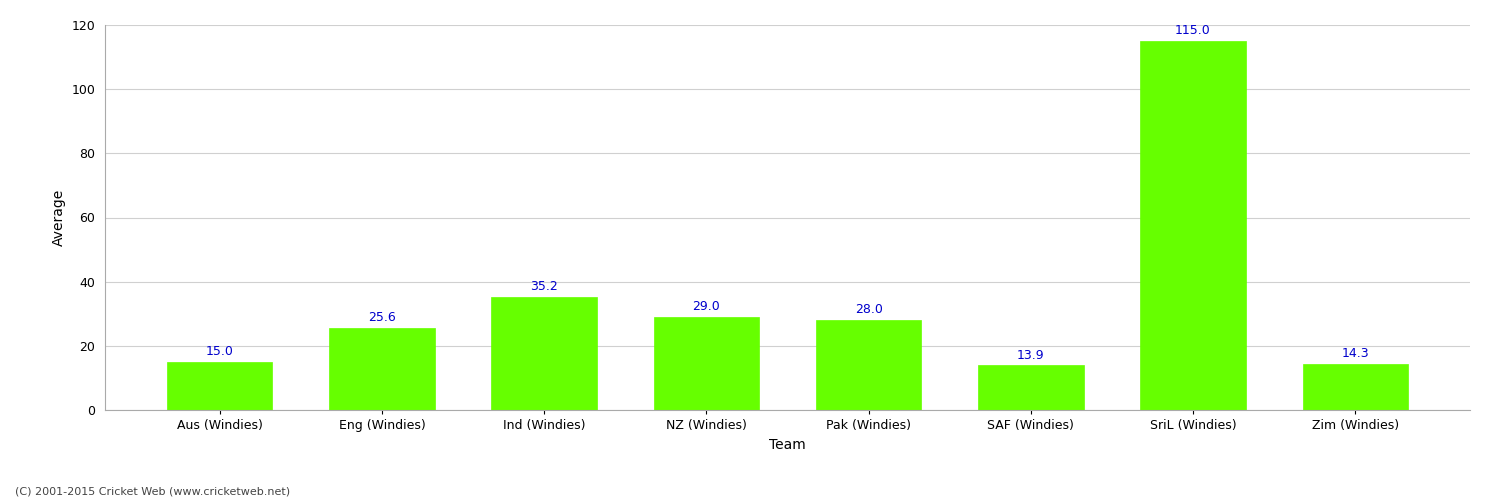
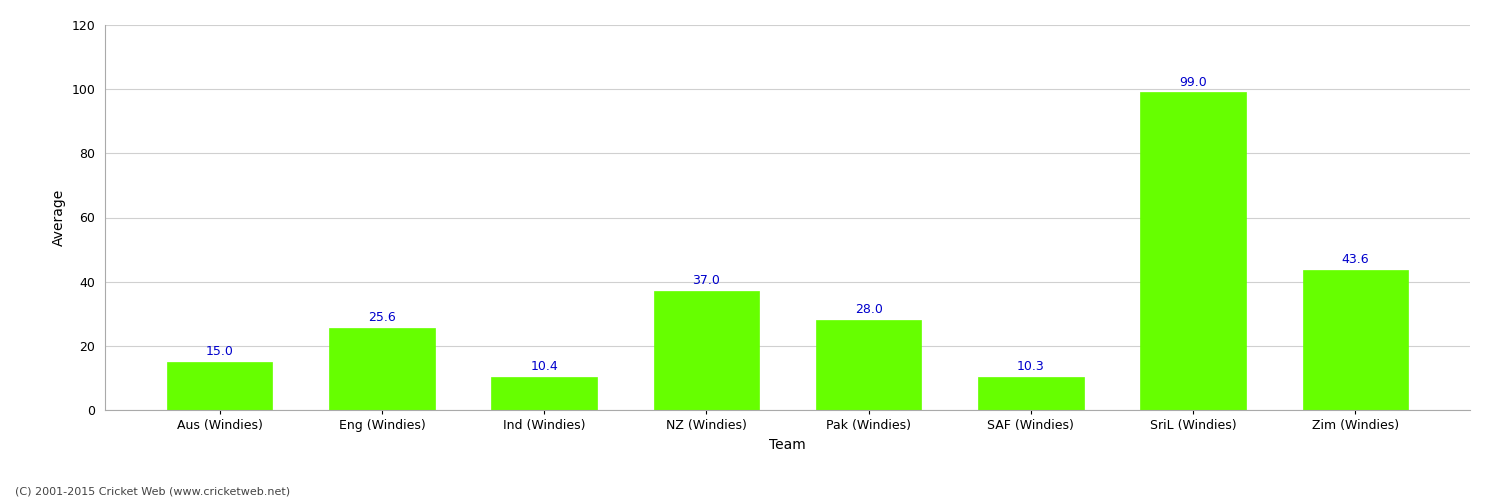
Ind (Windies): 35.2 -> 10.4
NZ (Windies): 29.0 -> 37.0
SAF (Windies): 13.9 -> 10.3
SriL (Windies): 115.0 -> 99.0
Zim (Windies): 14.3 -> 43.6
